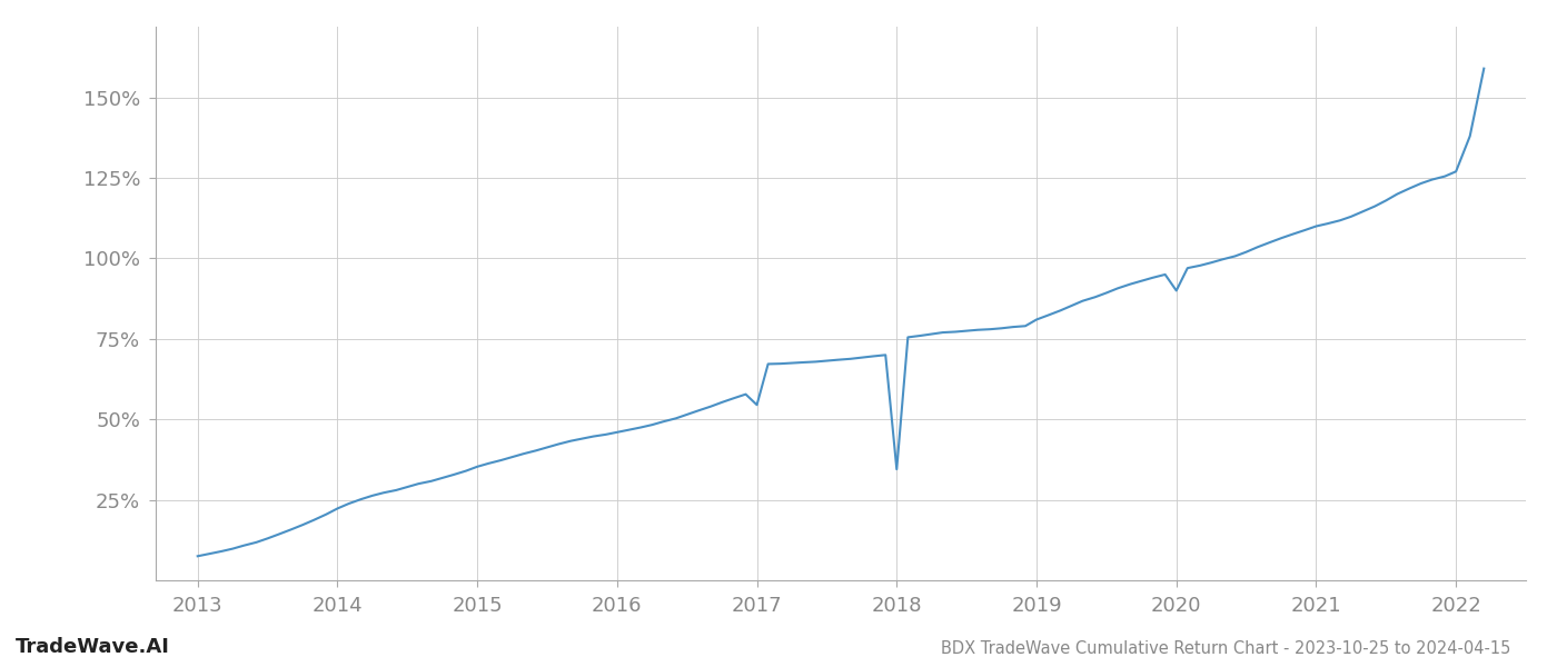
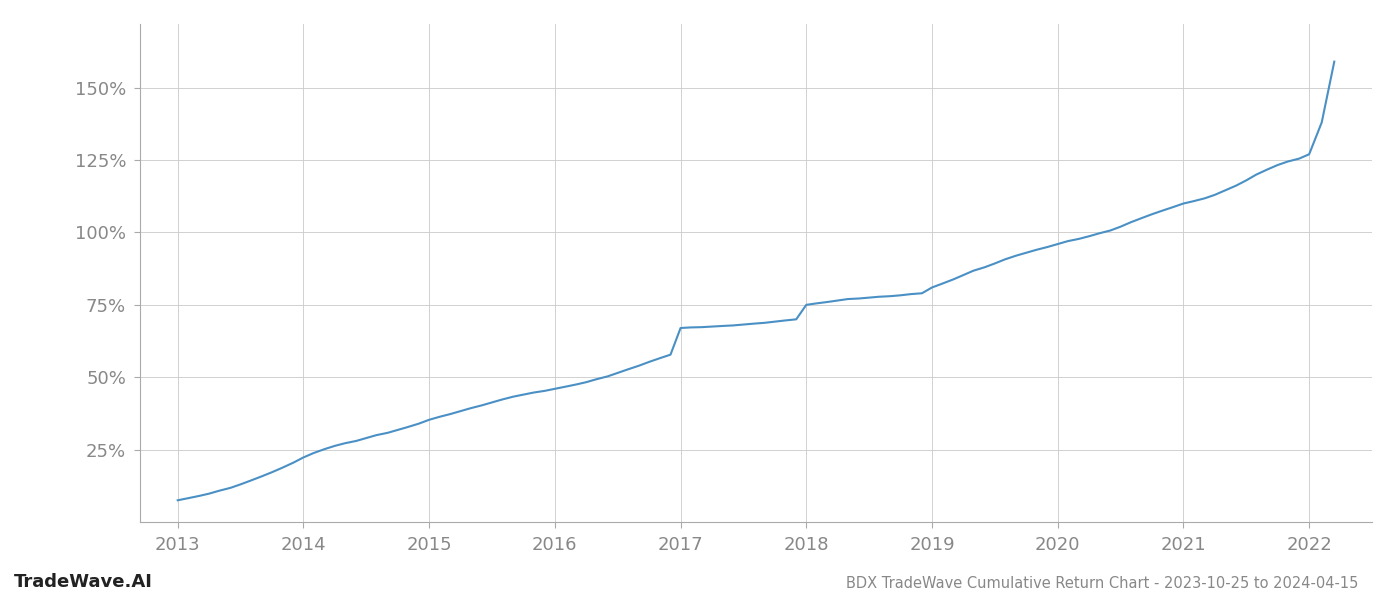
2017: 54.5% -> 67.0%
2018: 34.5% -> 75.0%
2020: 90.0% -> 96.0%
